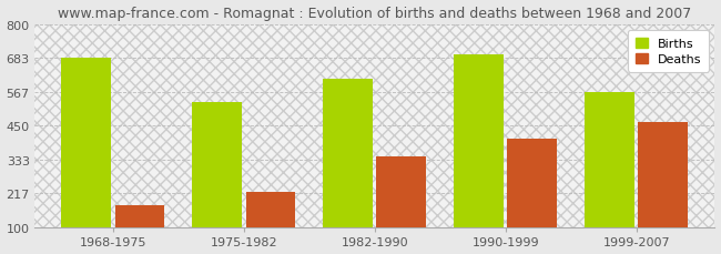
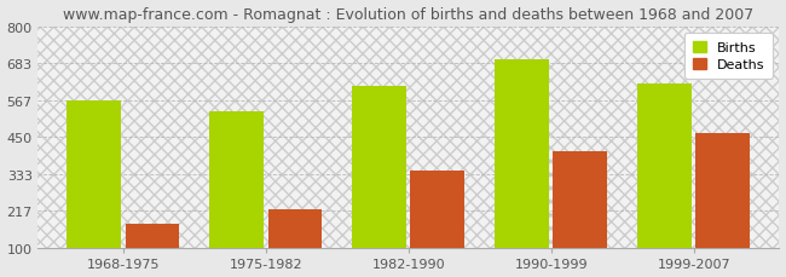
Births/1968-1975: 683 -> 565
Births/1999-2007: 566 -> 620
